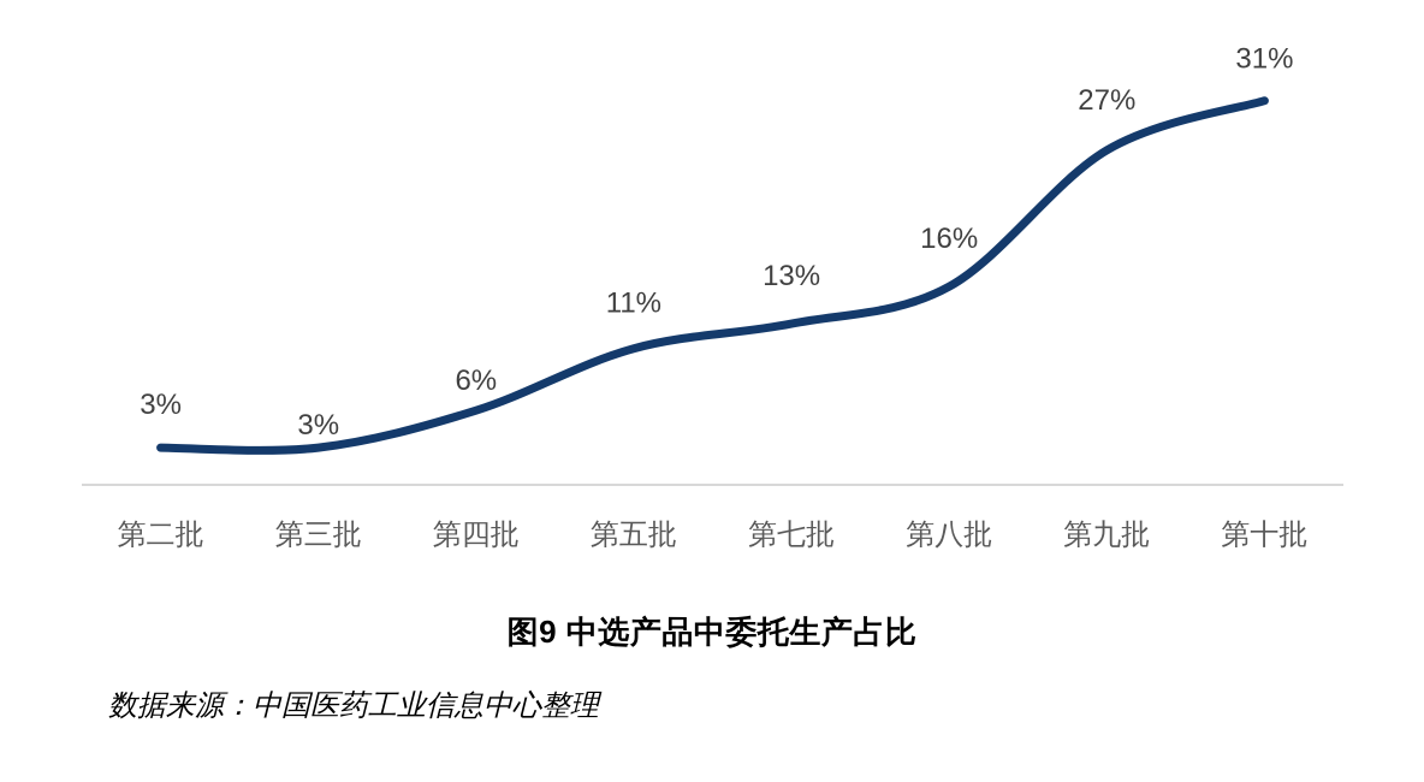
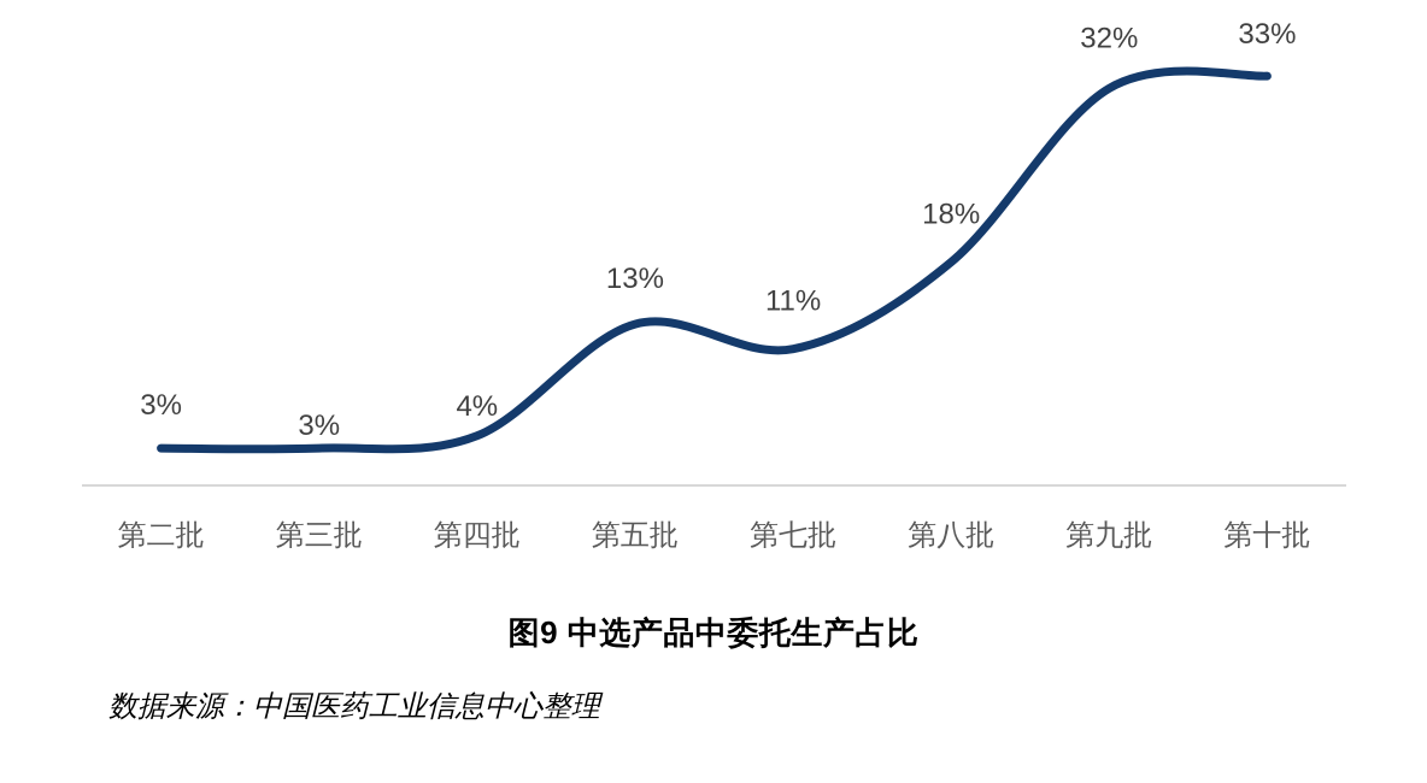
第四批: 6% -> 4%
第五批: 11% -> 13%
第七批: 13% -> 11%
第八批: 16% -> 18%
第九批: 27% -> 32%
第十批: 31% -> 33%
